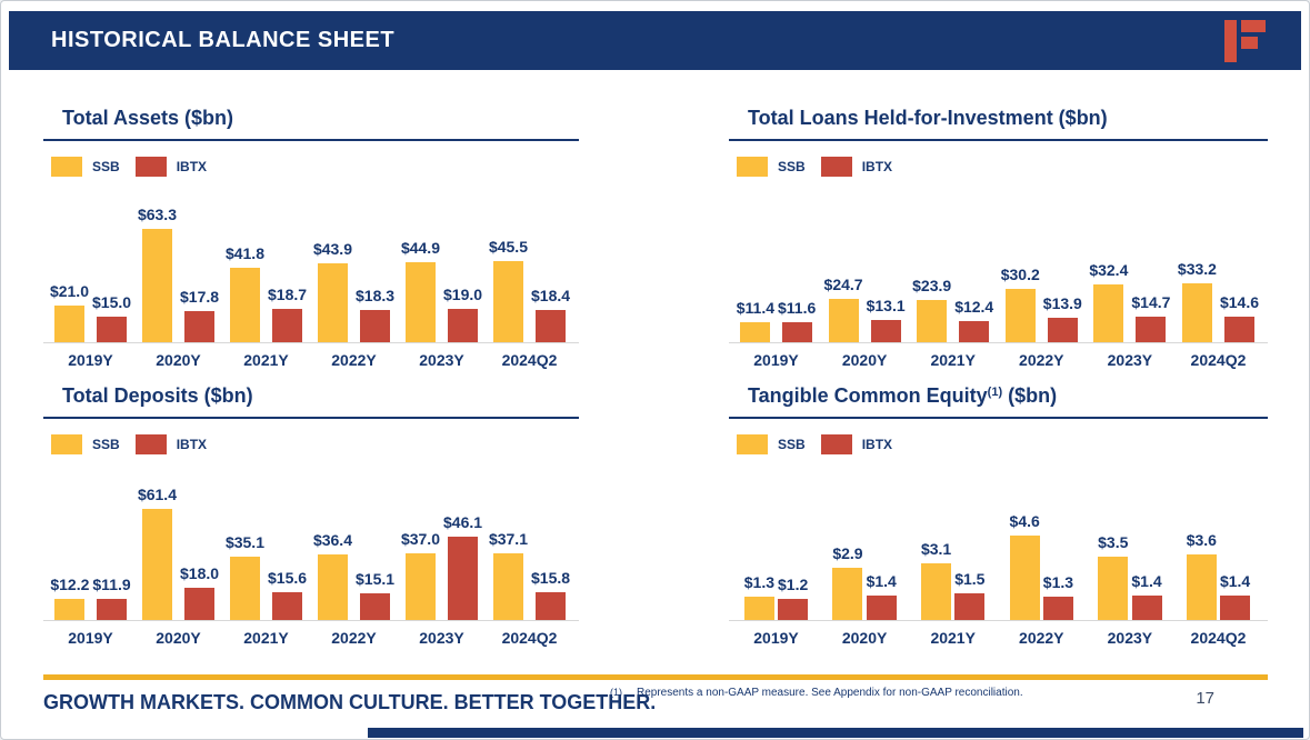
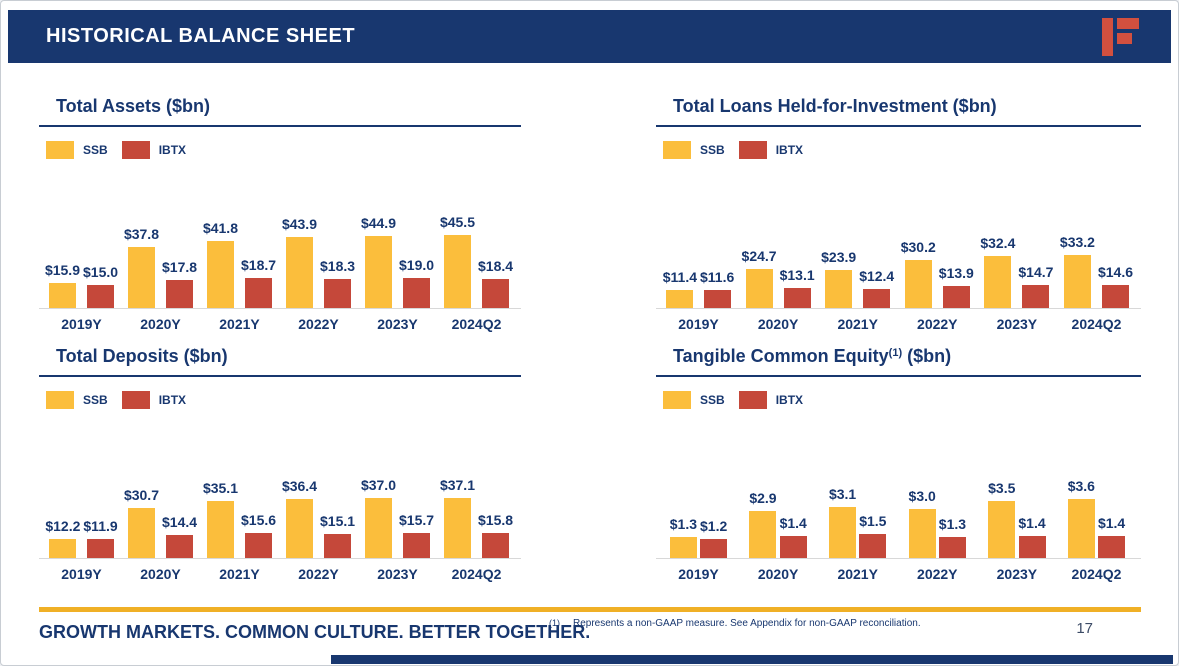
Total Assets ($bn)/SSB/2019Y: $21.0 -> $15.9
Total Assets ($bn)/SSB/2020Y: $63.3 -> $37.8
Total Deposits ($bn)/SSB/2020Y: $61.4 -> $30.7
Total Deposits ($bn)/IBTX/2020Y: $18.0 -> $14.4
Total Deposits ($bn)/IBTX/2023Y: $46.1 -> $15.7
Tangible Common Equity/SSB/2022Y: $4.6 -> $3.0
